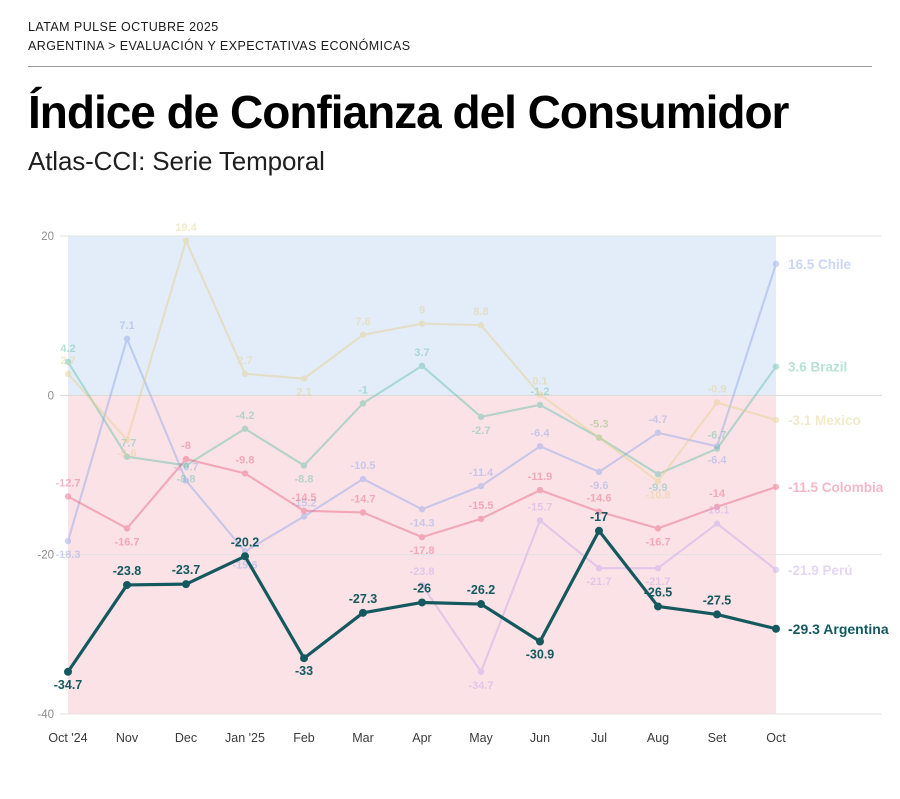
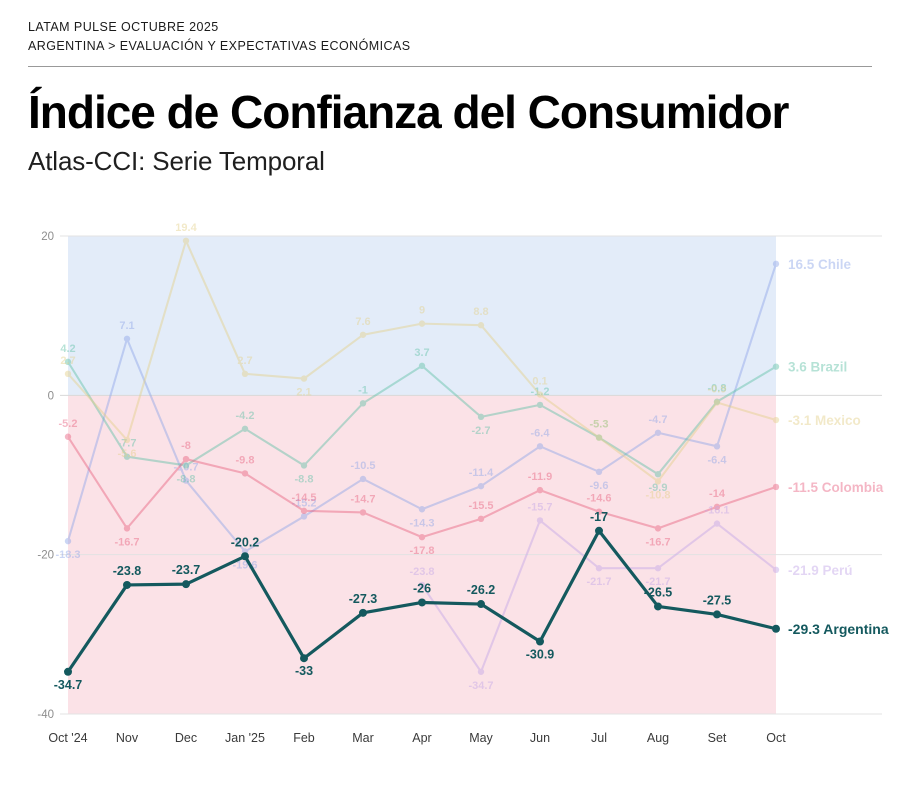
Colombia/Oct '24: -12.7 -> -5.2
Brazil/Set: -6.7 -> -0.8
